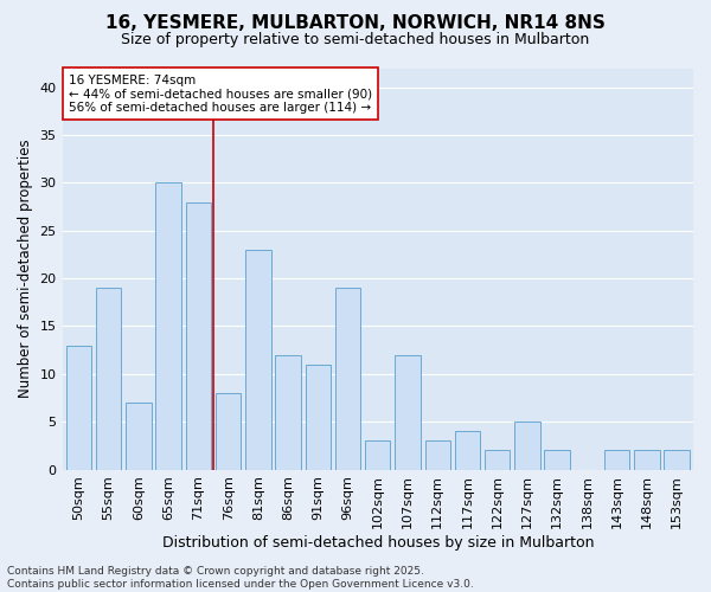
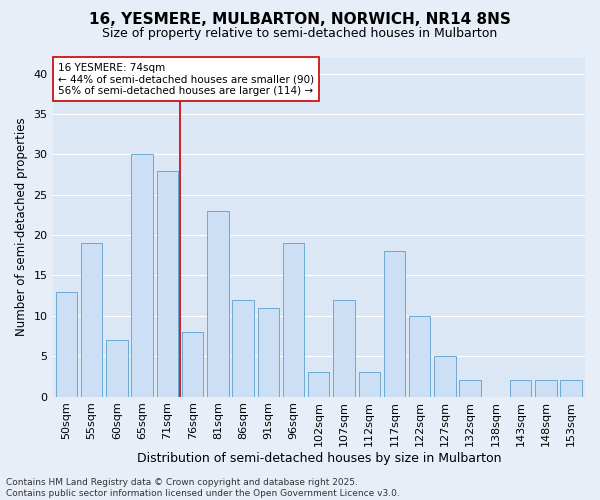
117sqm: 4 -> 18
122sqm: 2 -> 10
